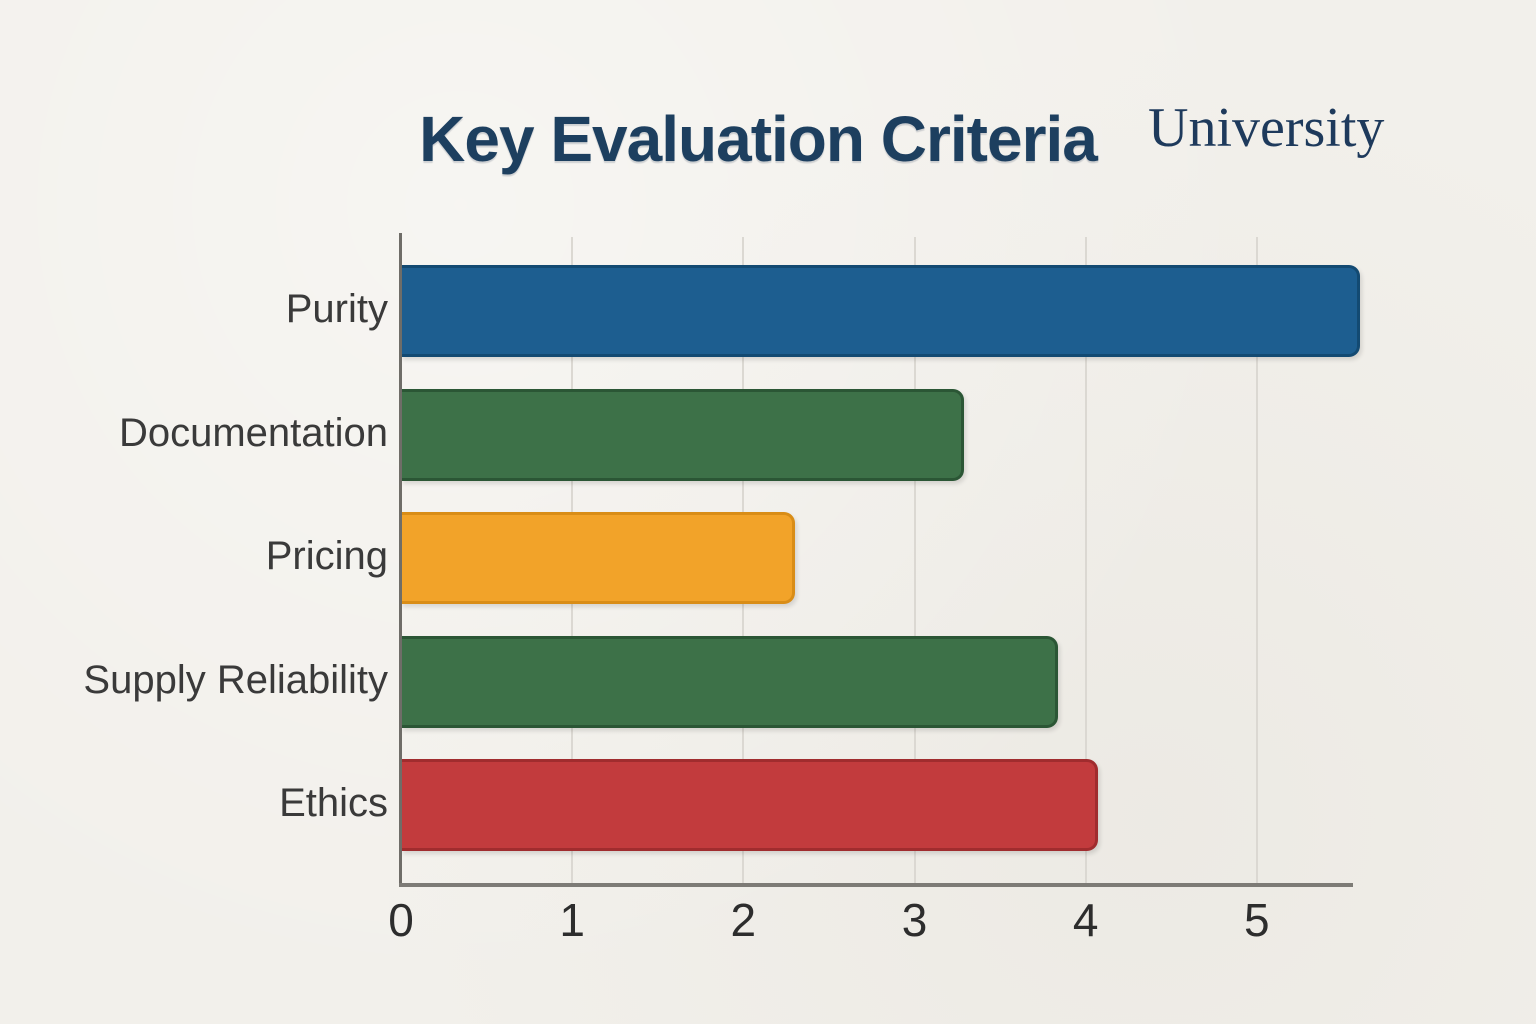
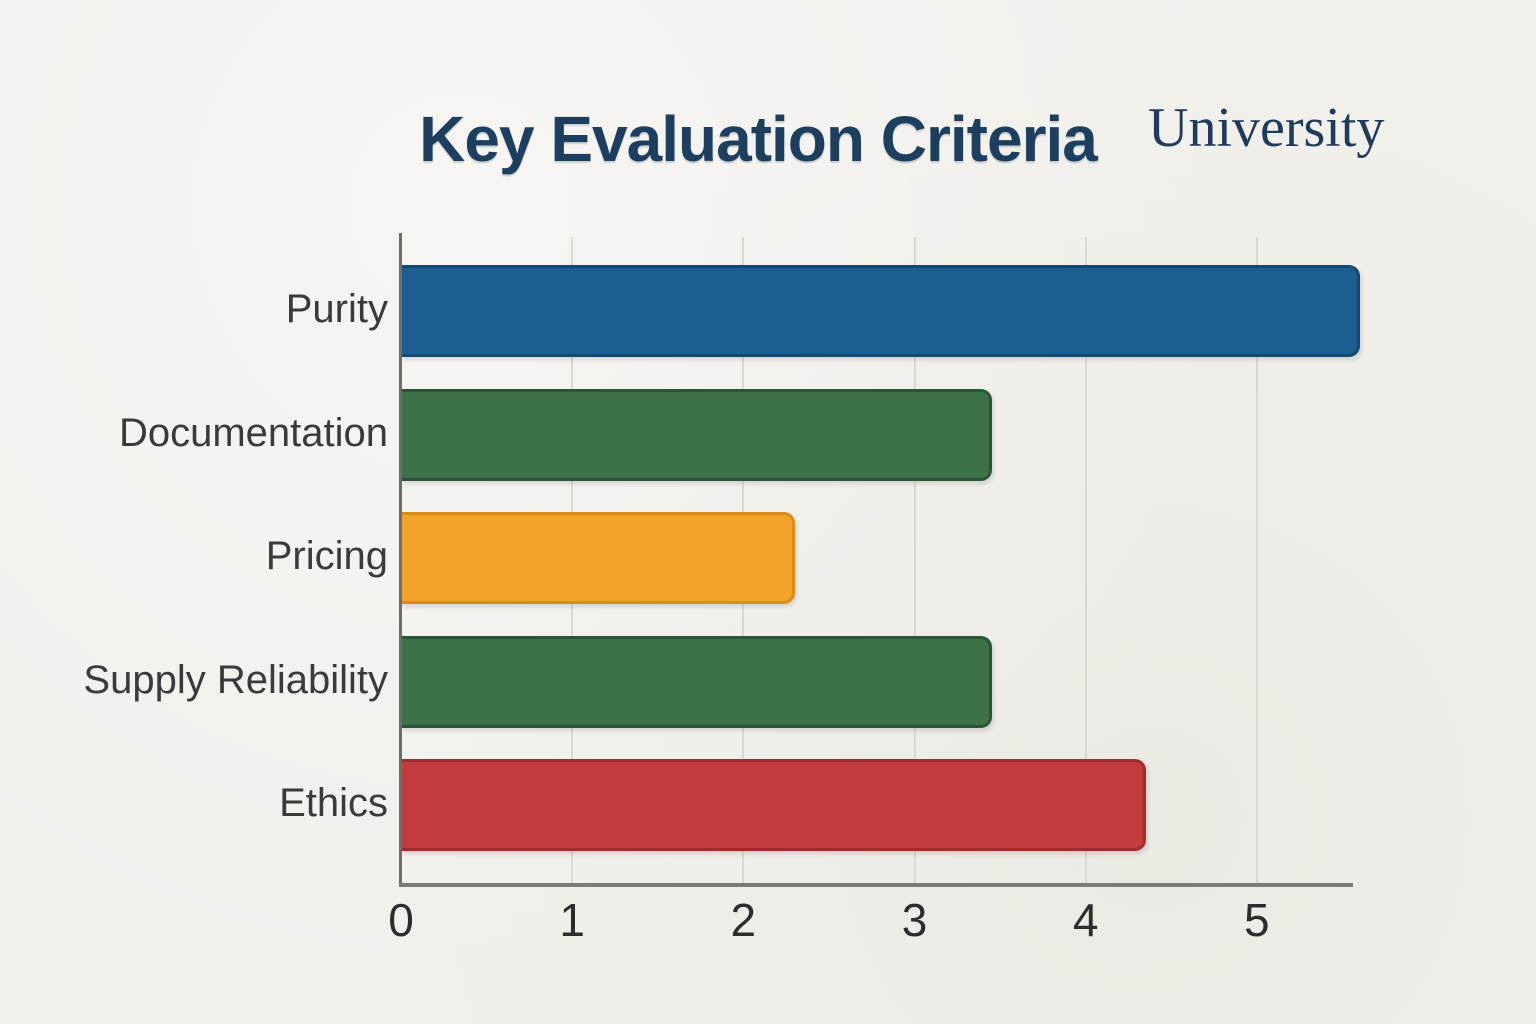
Documentation: 3.29 -> 3.45
Supply Reliability: 3.84 -> 3.45
Ethics: 4.07 -> 4.35
